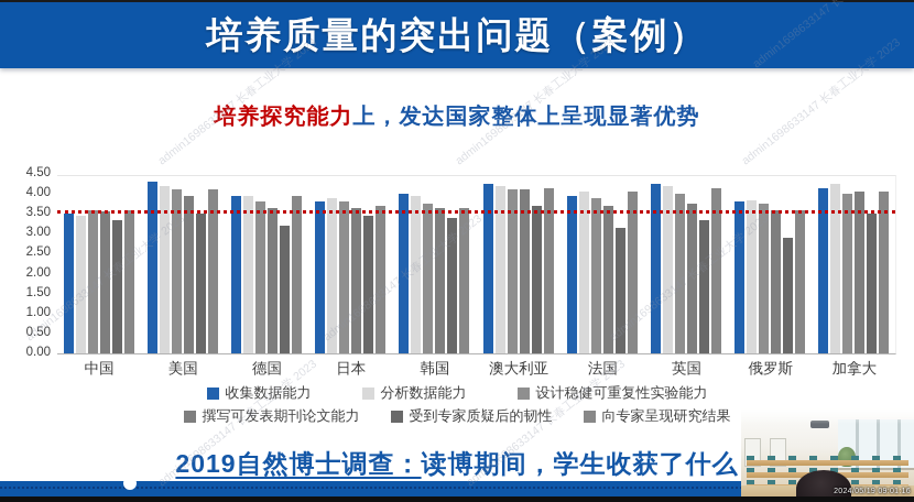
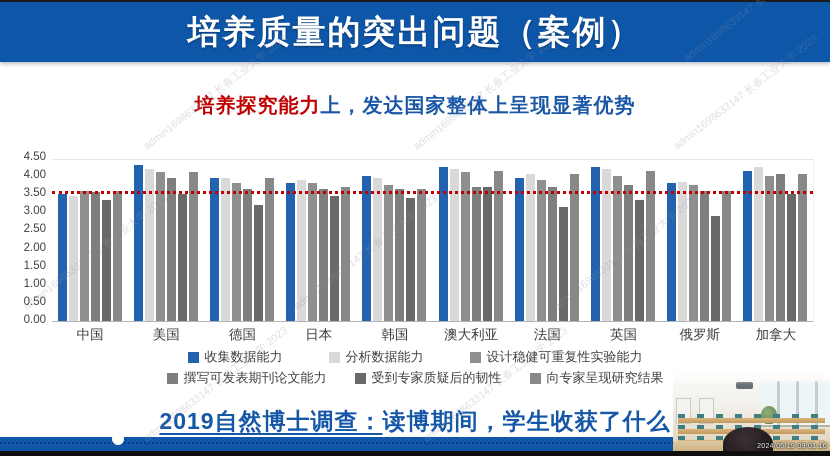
撰写可发表期刊论文能力/澳大利亚: 4.1 -> 3.7
